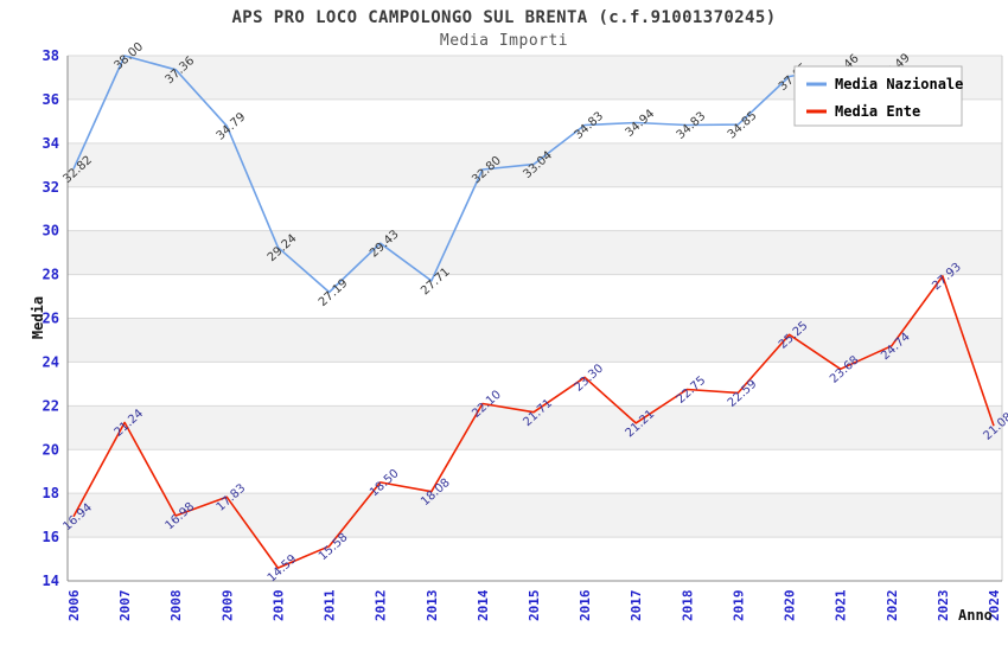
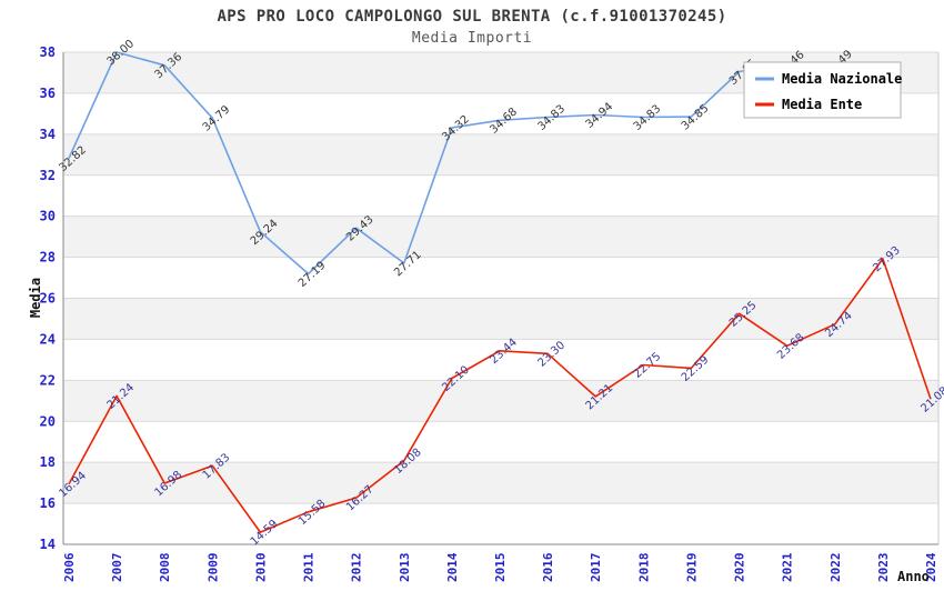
Media Ente/2012: 18.50 -> 16.27
Media Nazionale/2014: 32.80 -> 34.32
Media Nazionale/2015: 33.04 -> 34.68
Media Ente/2015: 21.71 -> 23.44
